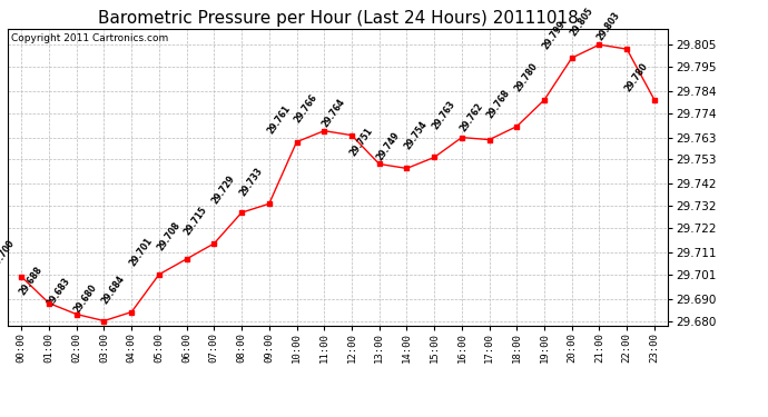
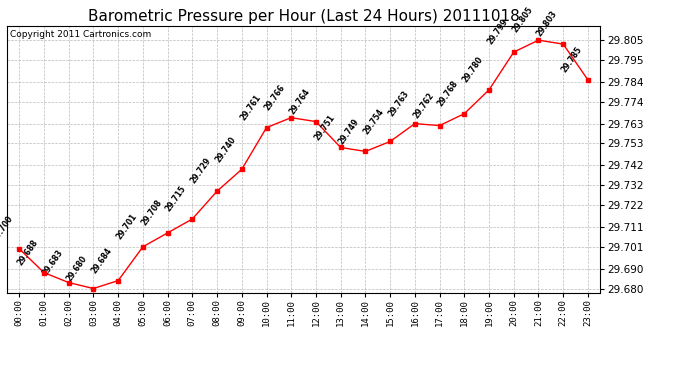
09:00: 29.733 -> 29.740
23:00: 29.780 -> 29.785
